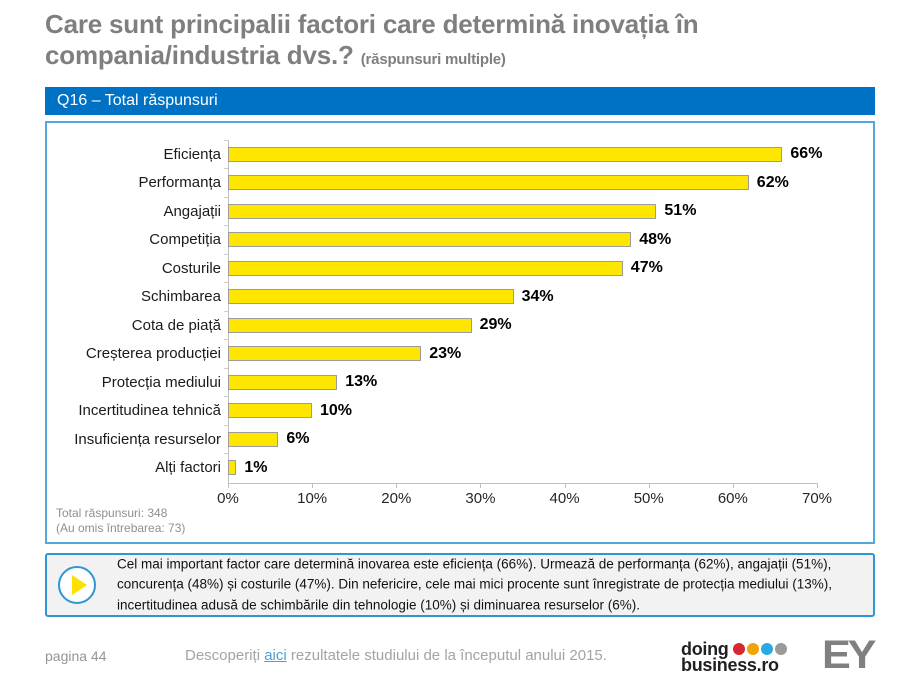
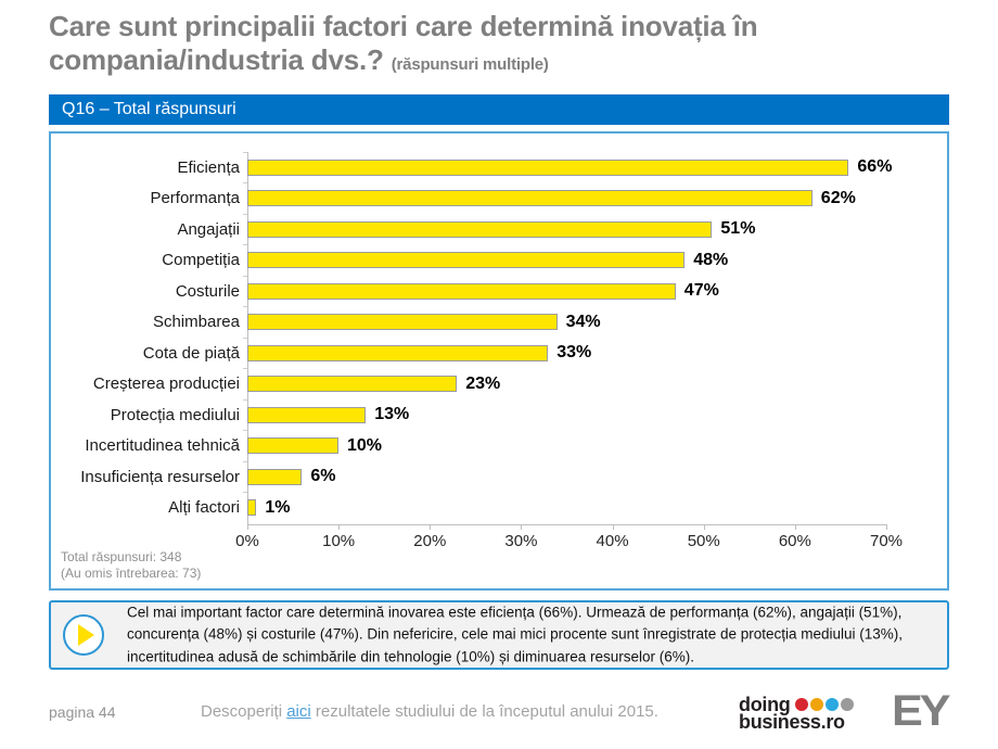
Cota de piață: 29% -> 33%
